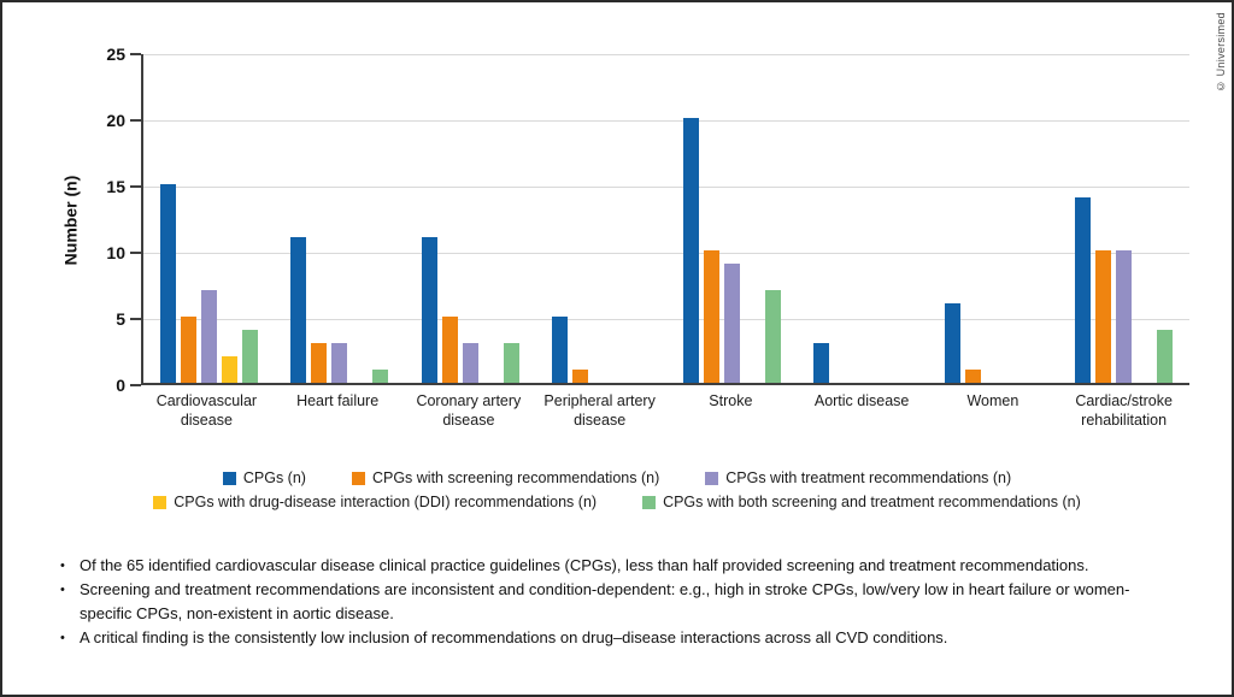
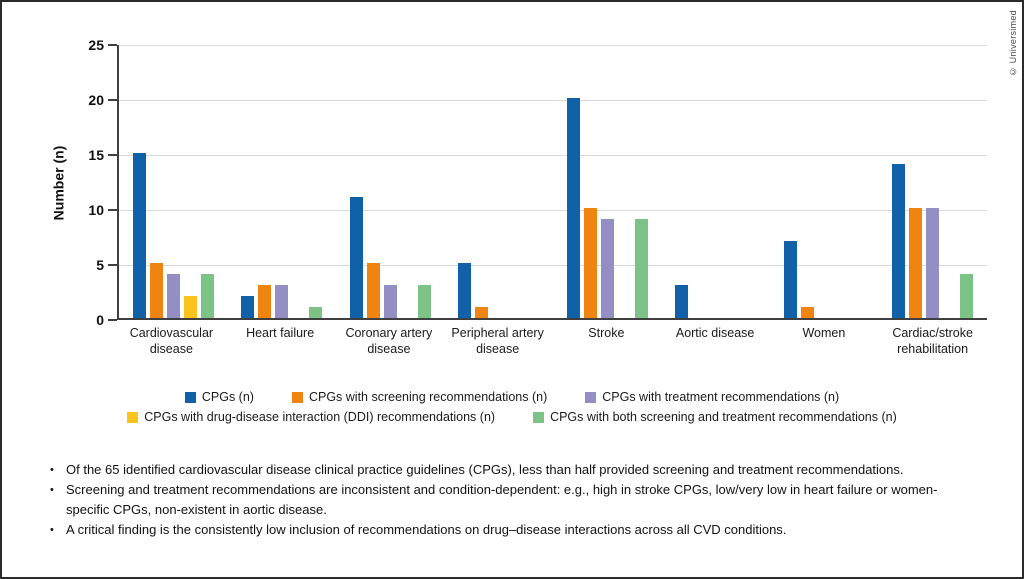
CPGs with treatment recommendations (n)/Cardiovascular disease: 7 -> 4
CPGs (n)/Heart failure: 11 -> 2
CPGs with both screening and treatment recommendations (n)/Stroke: 7 -> 9
CPGs (n)/Women: 6 -> 7
